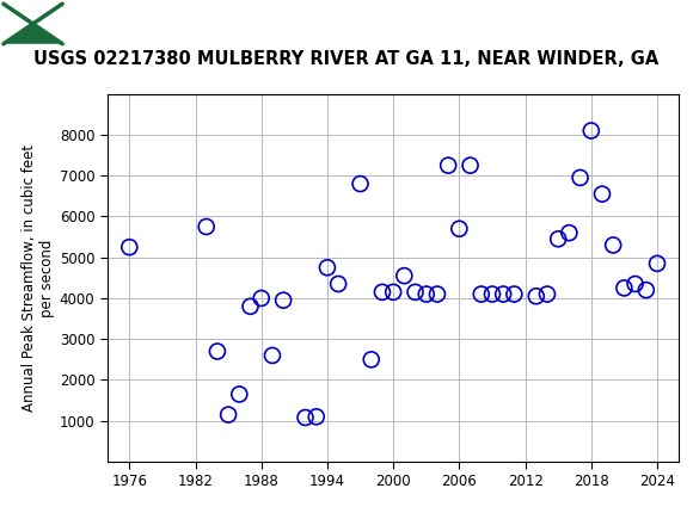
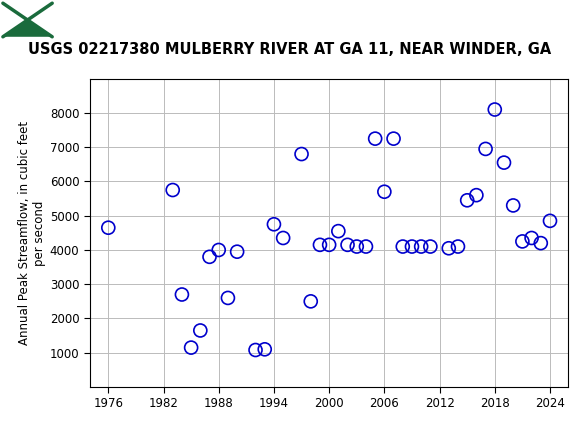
1976: 5250 -> 4650
